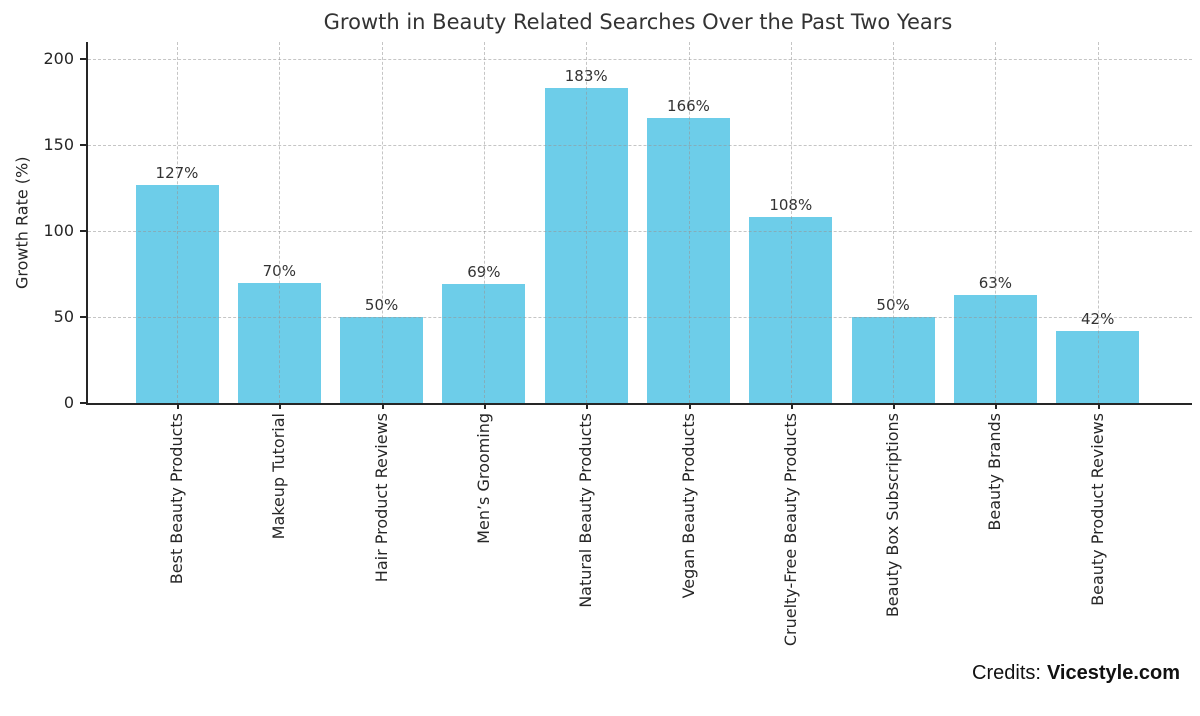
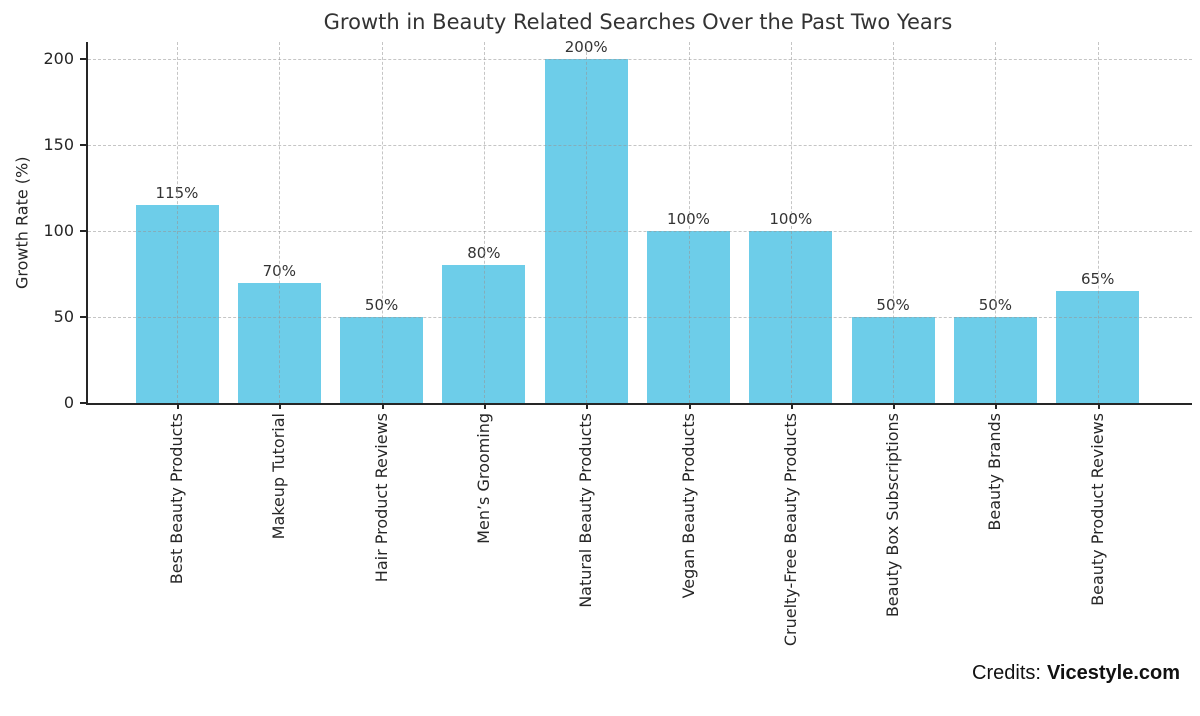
Best Beauty Products: 127% -> 115%
Men’s Grooming: 69% -> 80%
Natural Beauty Products: 183% -> 200%
Vegan Beauty Products: 166% -> 100%
Cruelty-Free Beauty Products: 108% -> 100%
Beauty Brands: 63% -> 50%
Beauty Product Reviews: 42% -> 65%
